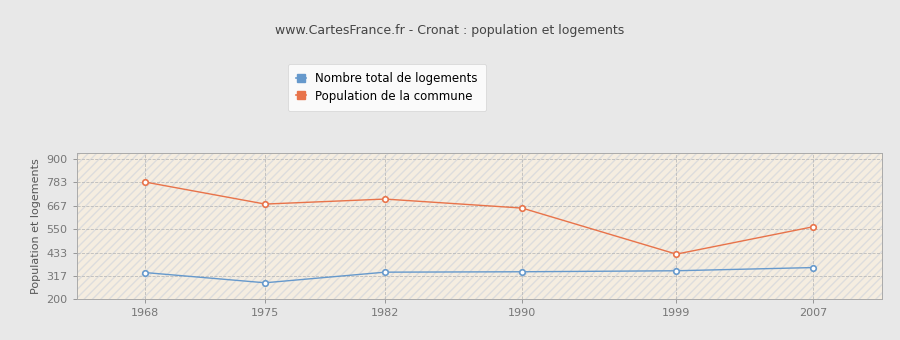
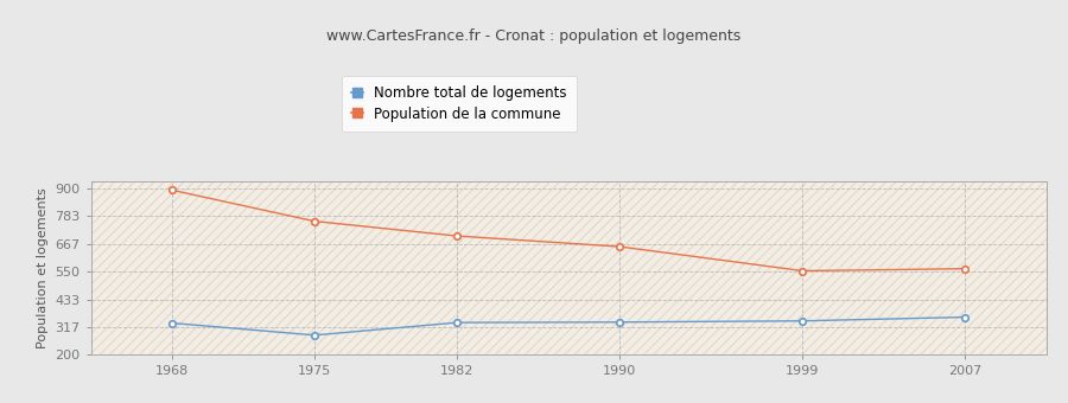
Population de la commune/1968: 785 -> 893
Population de la commune/1975: 675 -> 762
Population de la commune/1999: 425 -> 553
